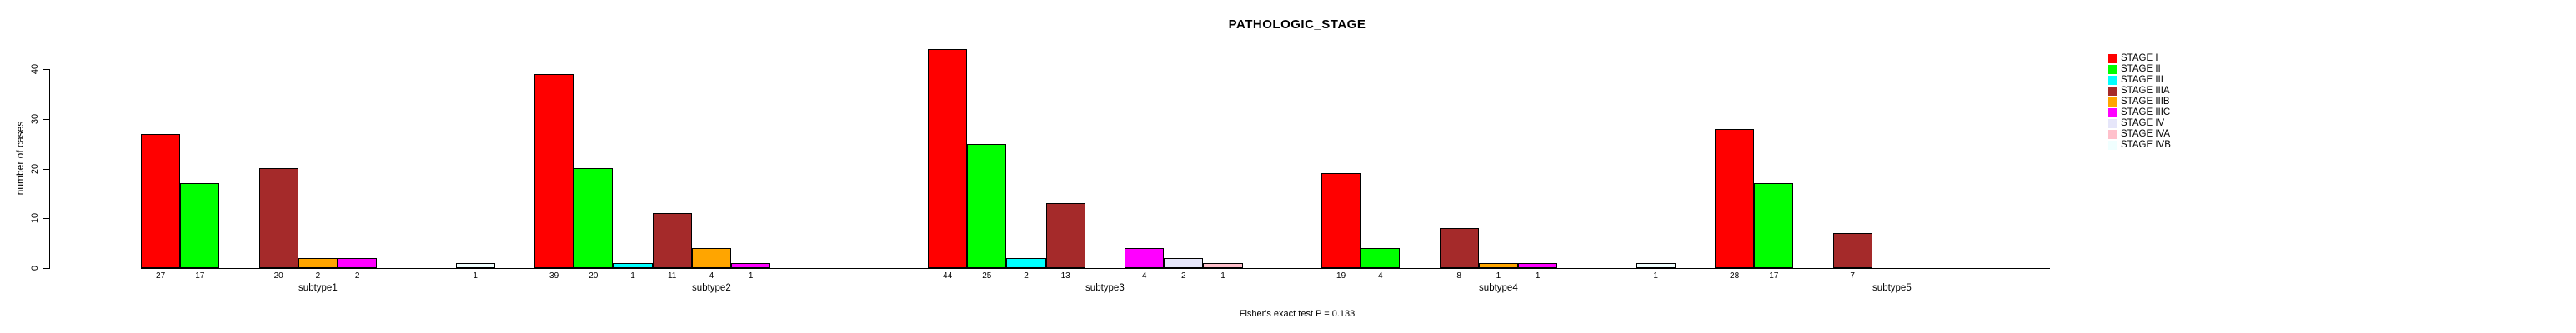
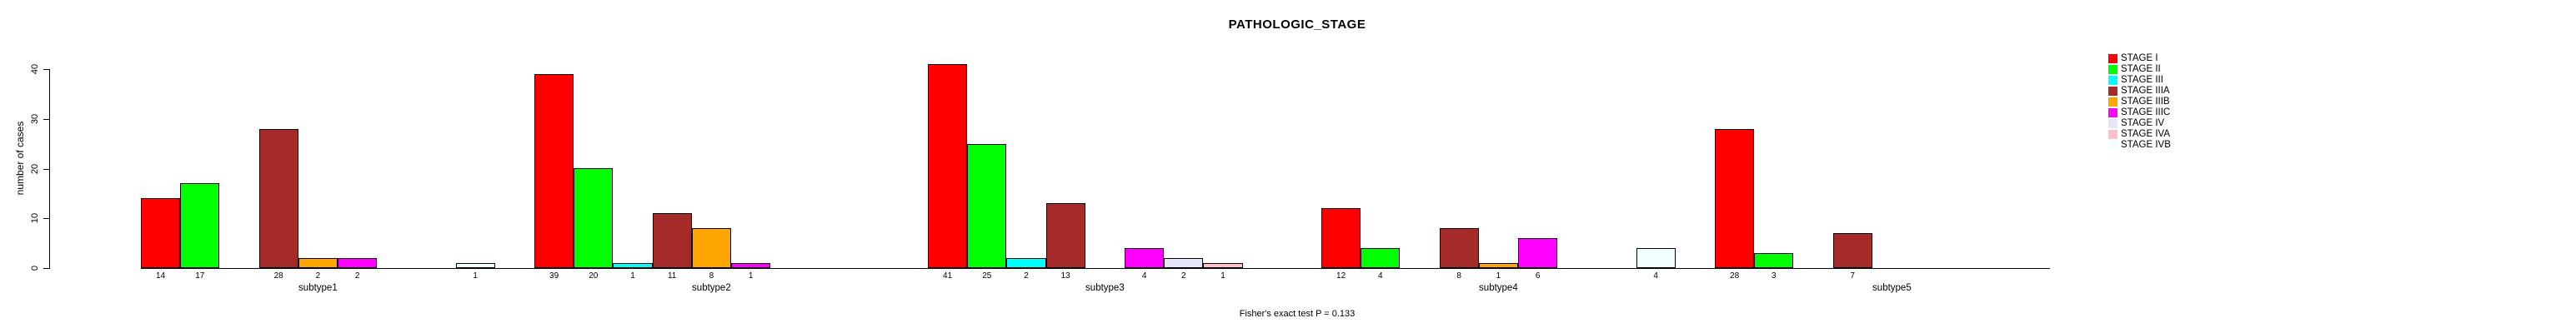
STAGE I/subtype1: 27 -> 14
STAGE IIIA/subtype1: 20 -> 28
STAGE IIIB/subtype2: 4 -> 8
STAGE I/subtype3: 44 -> 41
STAGE I/subtype4: 19 -> 12
STAGE IIIC/subtype4: 1 -> 6
STAGE IVB/subtype4: 1 -> 4
STAGE II/subtype5: 17 -> 3
